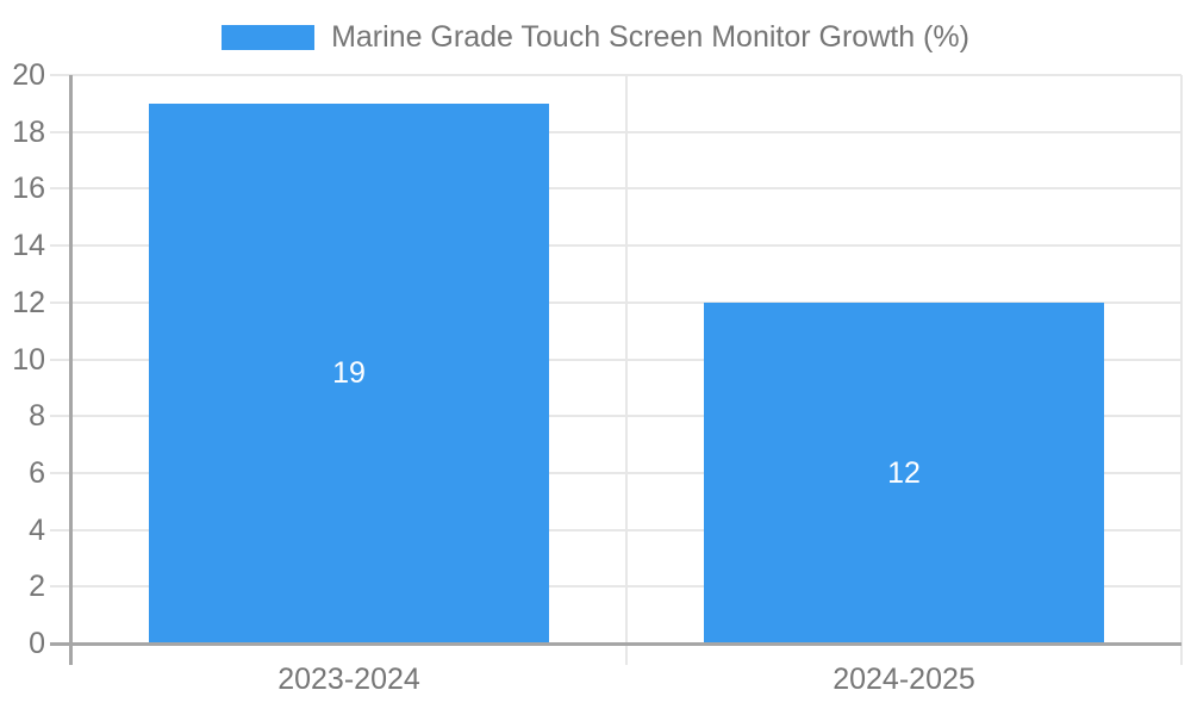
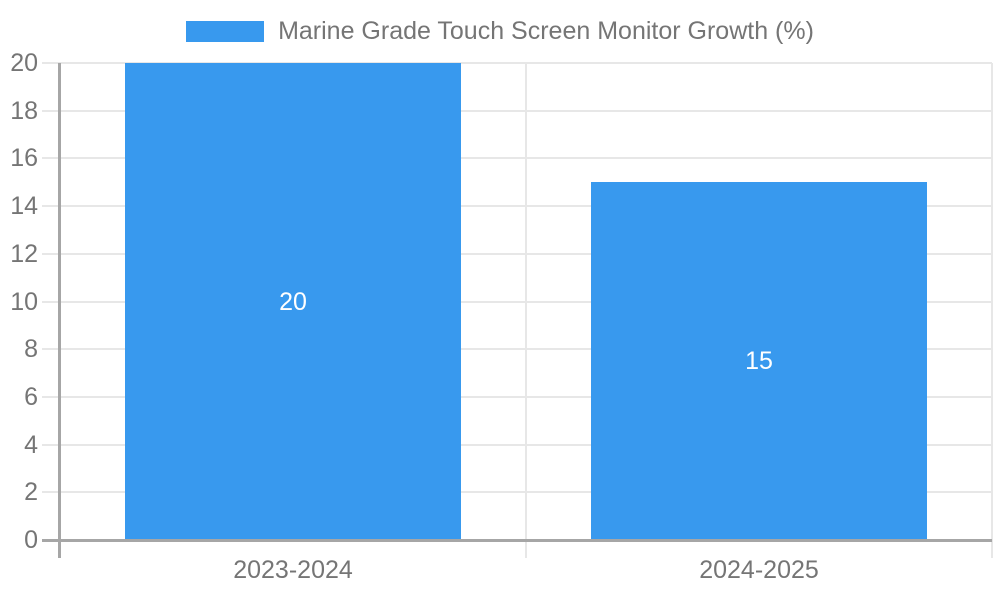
2023-2024: 19 -> 20
2024-2025: 12 -> 15
